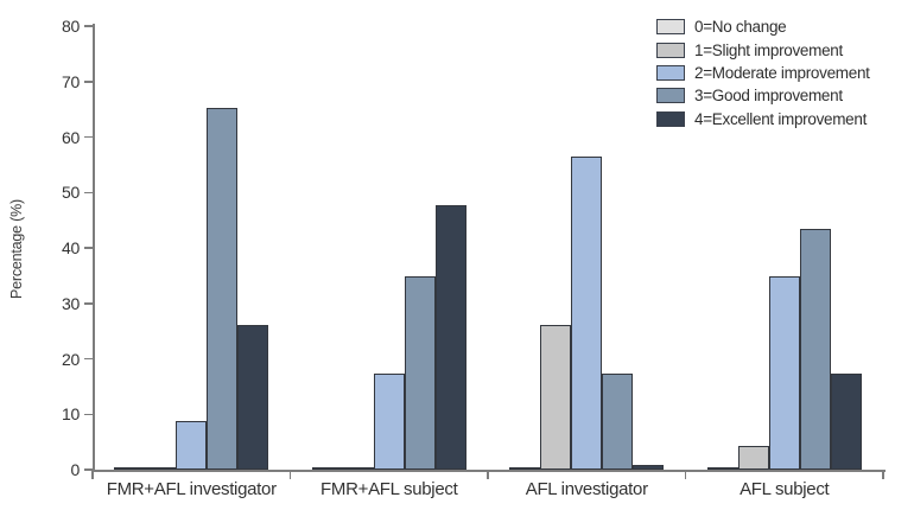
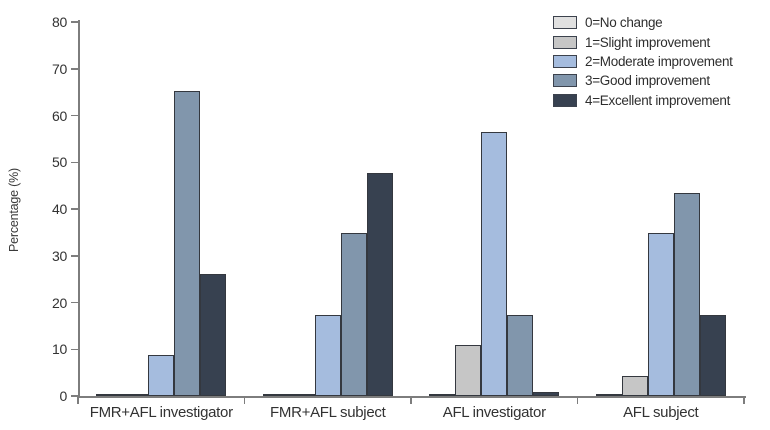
1=Slight improvement/AFL investigator: 26 -> 11
